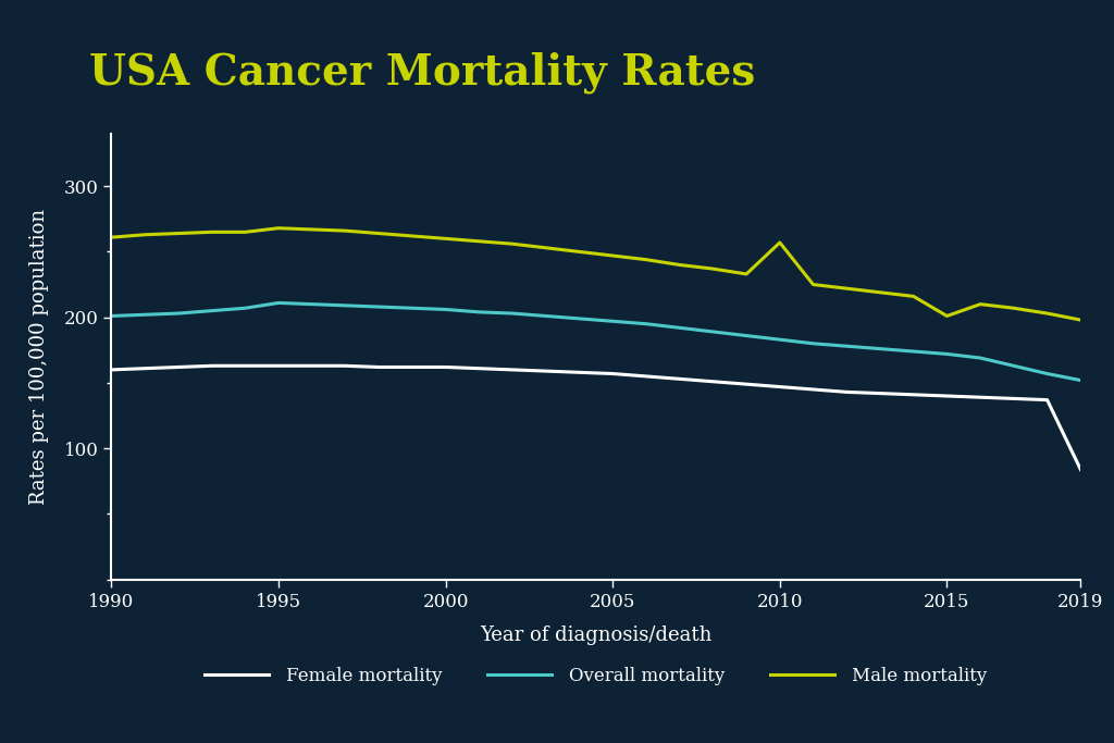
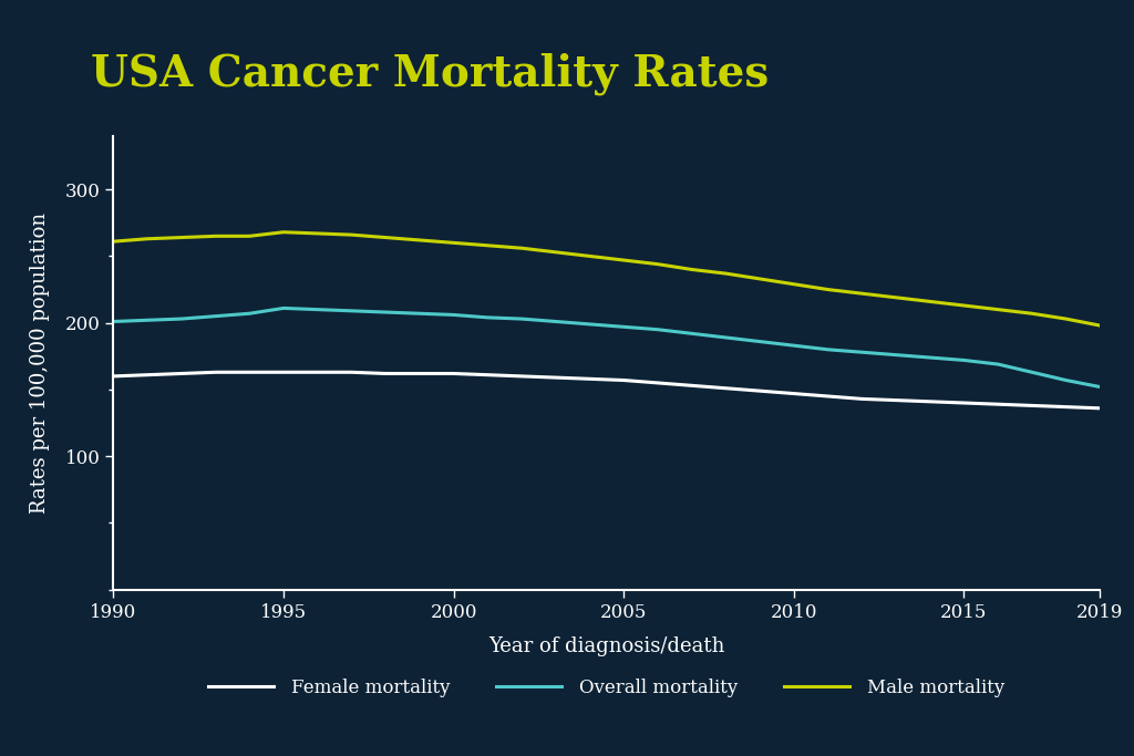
Male mortality/2010: 257 -> 229
Male mortality/2015: 201 -> 213
Female mortality/2019: 84 -> 136
